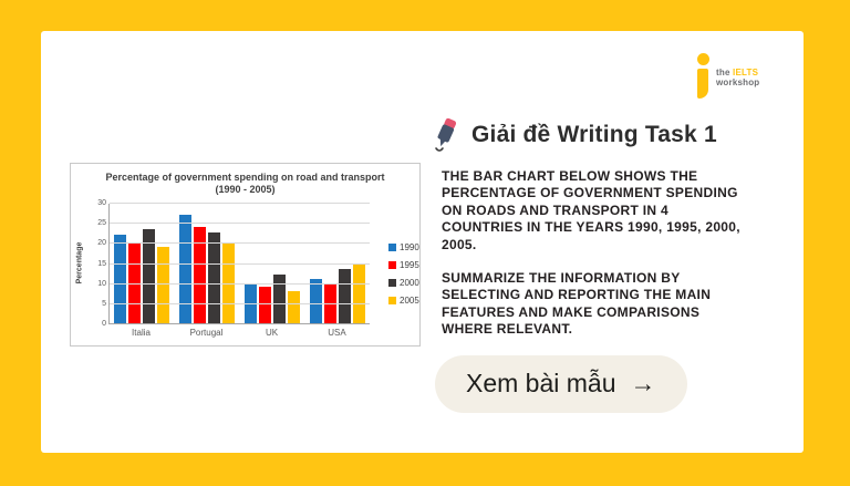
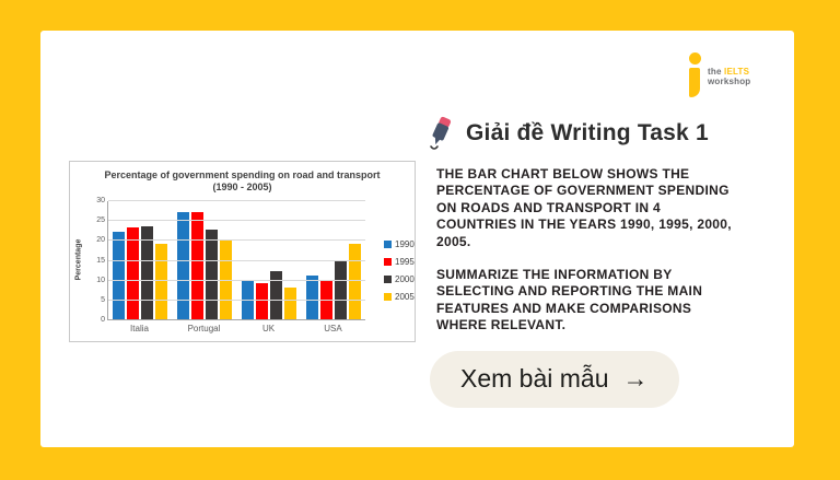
1995/Italia: 20 -> 23
1995/Portugal: 24 -> 27
2000/USA: 14 -> 15
2005/USA: 15 -> 19
